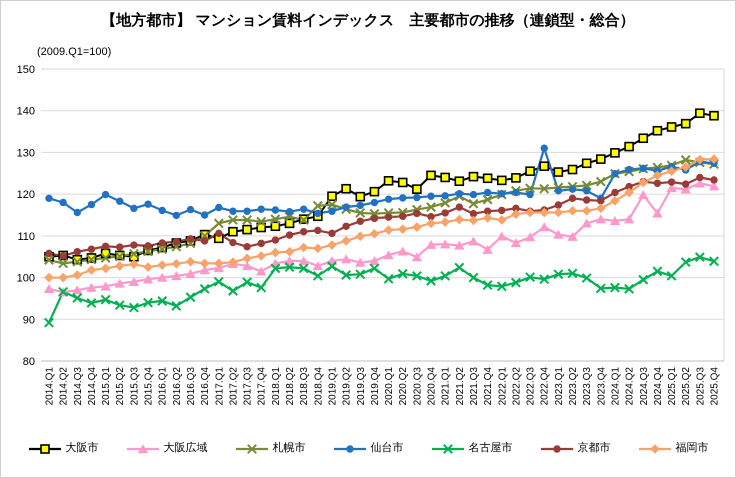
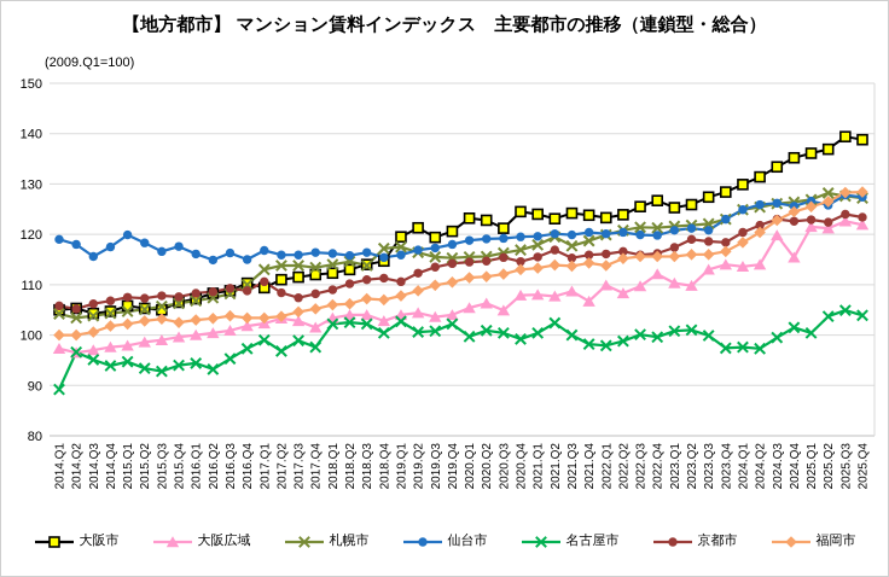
仙台市/2022.Q4: 131 -> 120
仙台市/2023.Q4: 119 -> 123
